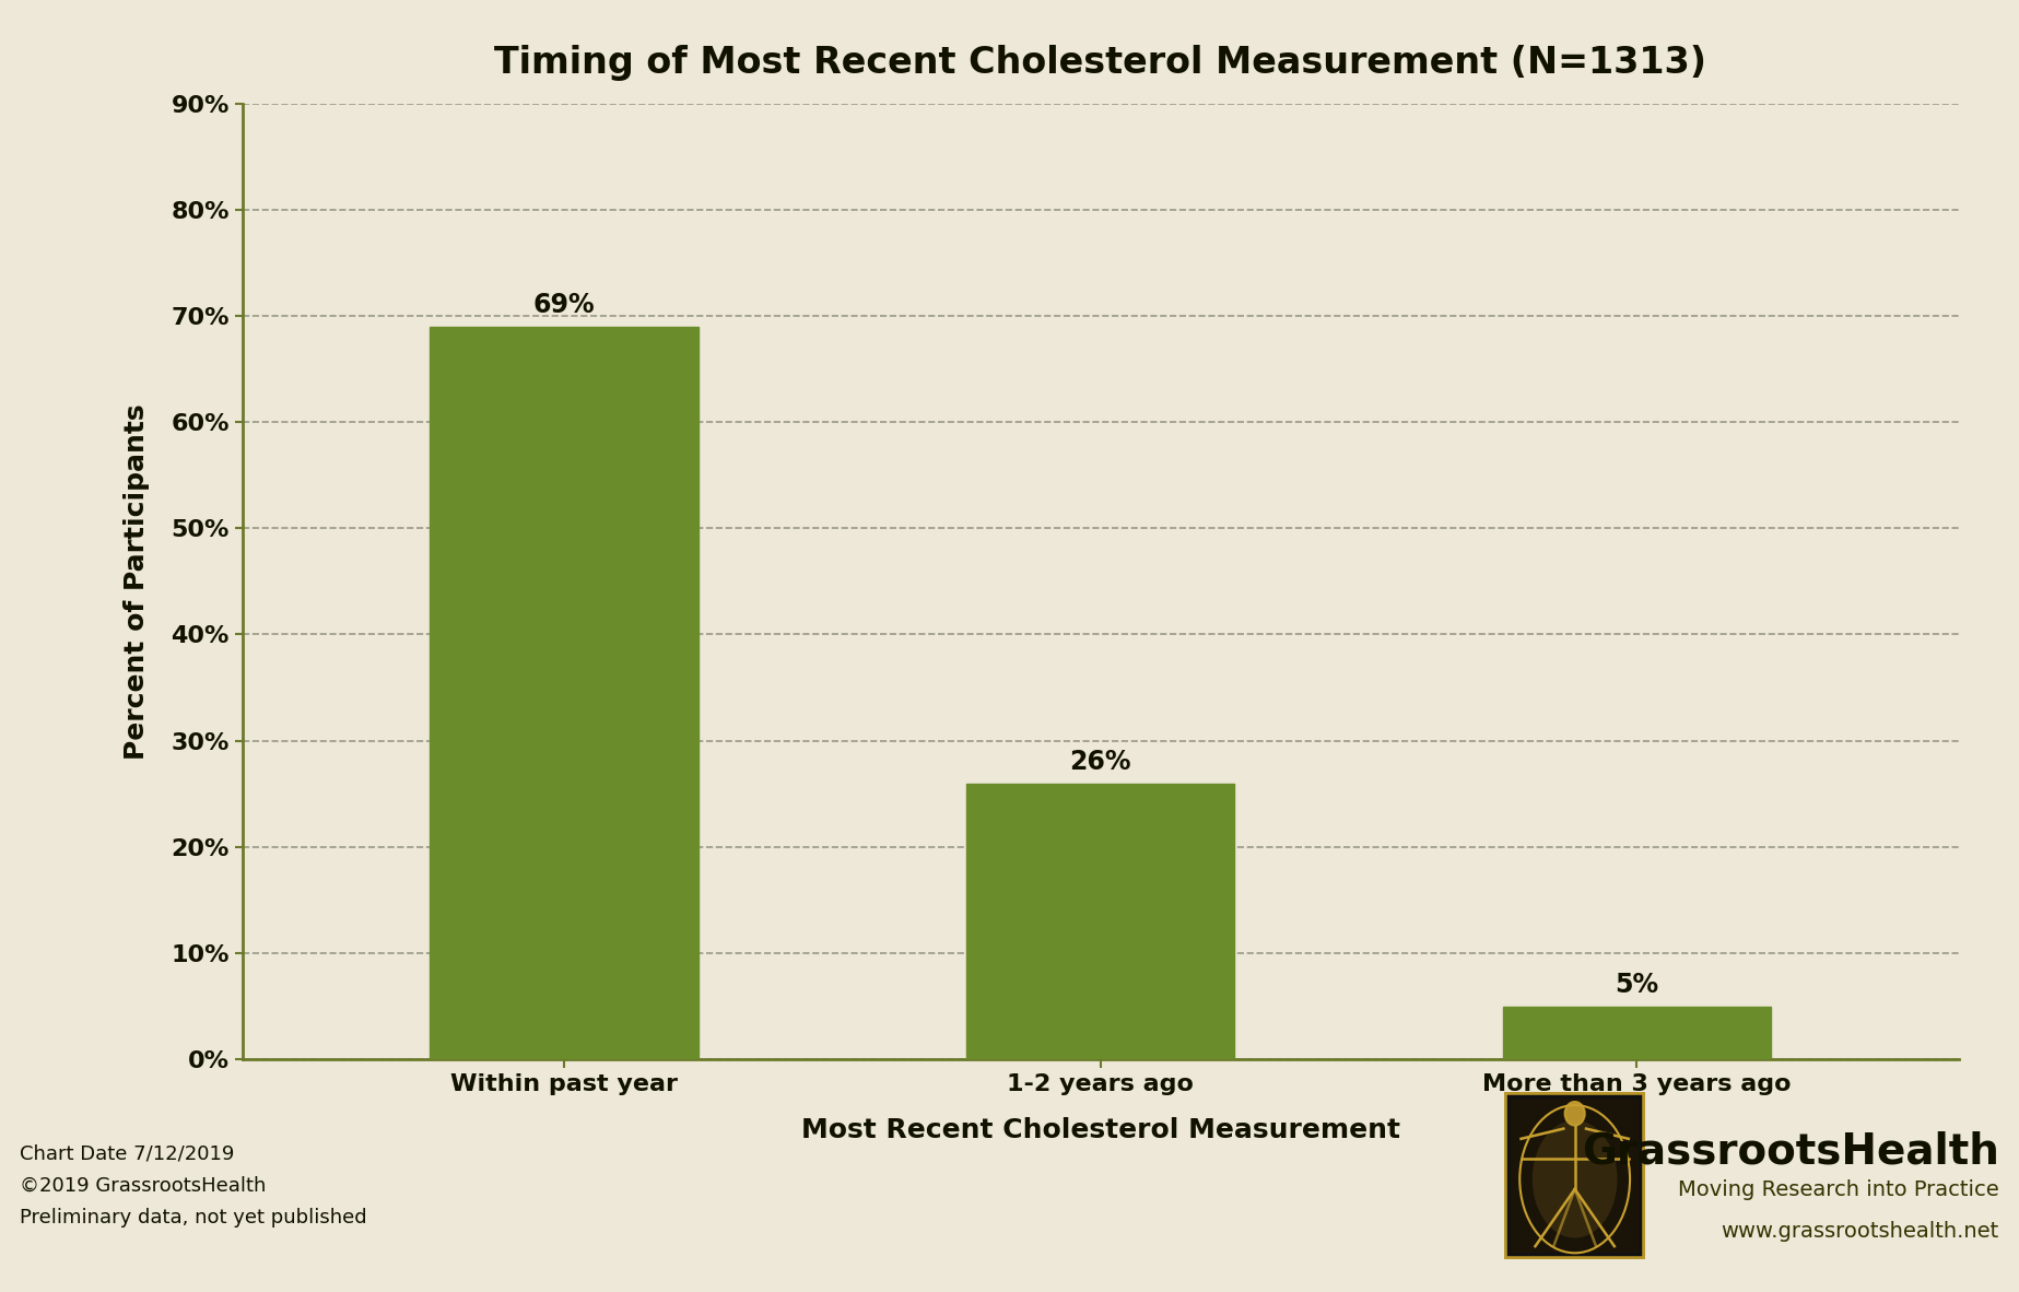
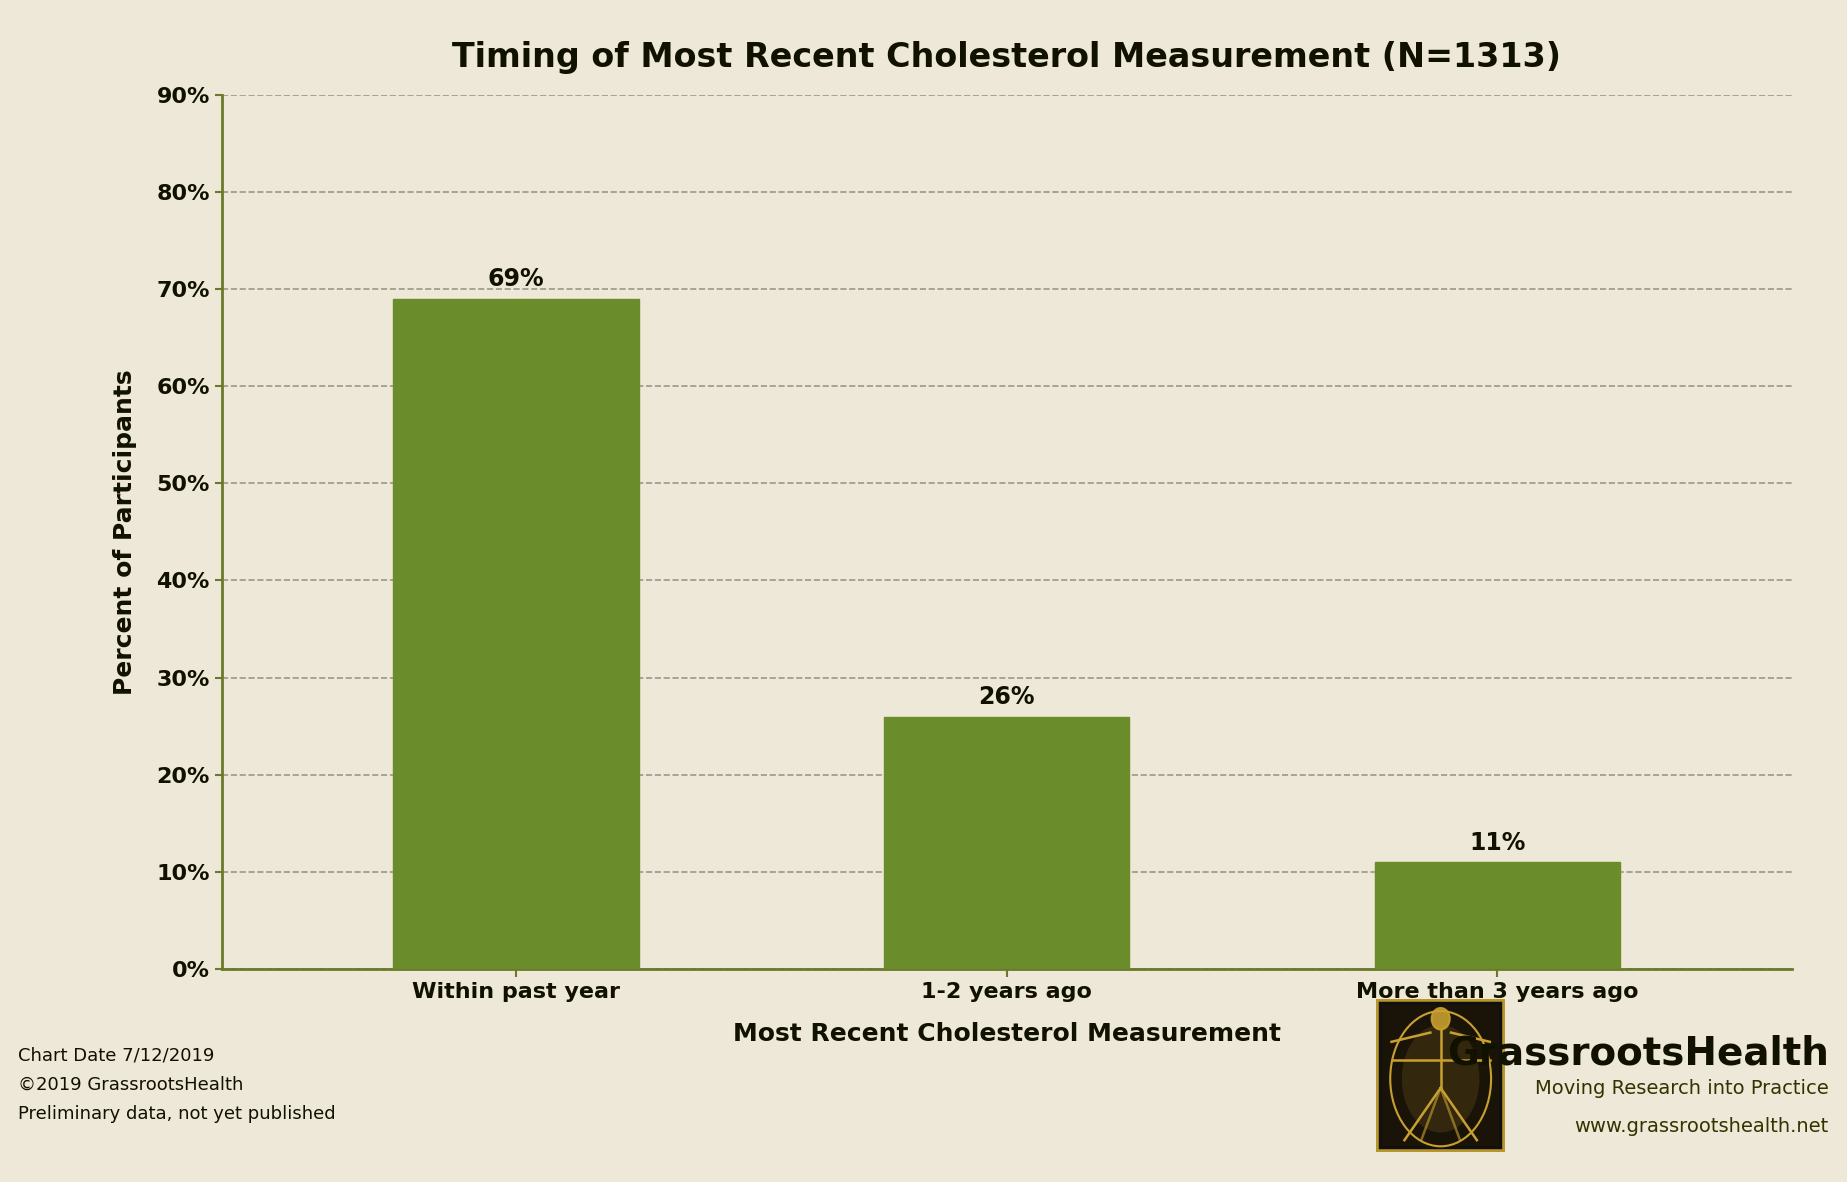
More than 3 years ago: 5% -> 11%
